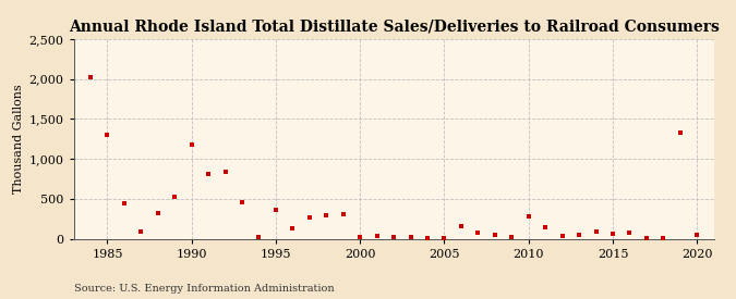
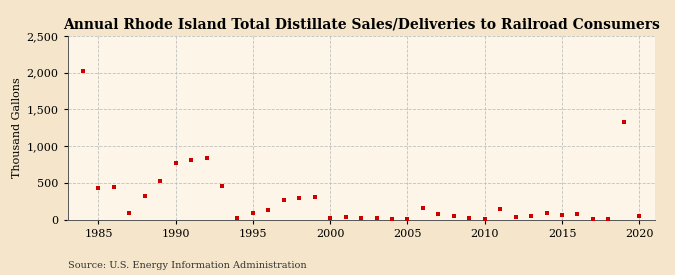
1985: 1,300 -> 430
1990: 1,180 -> 770
1995: 360 -> 100
2010: 280 -> 20
